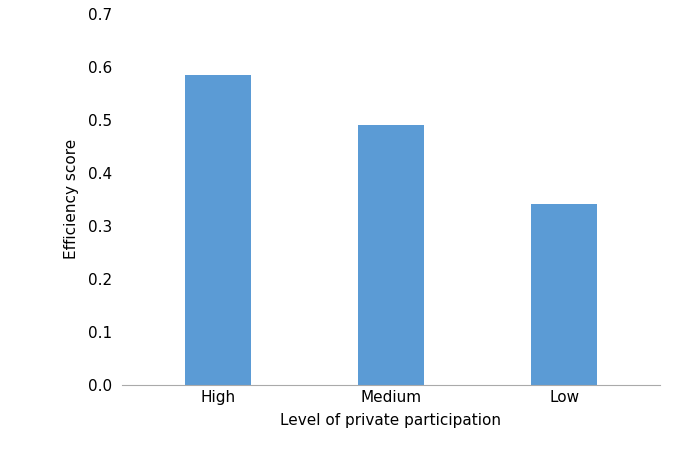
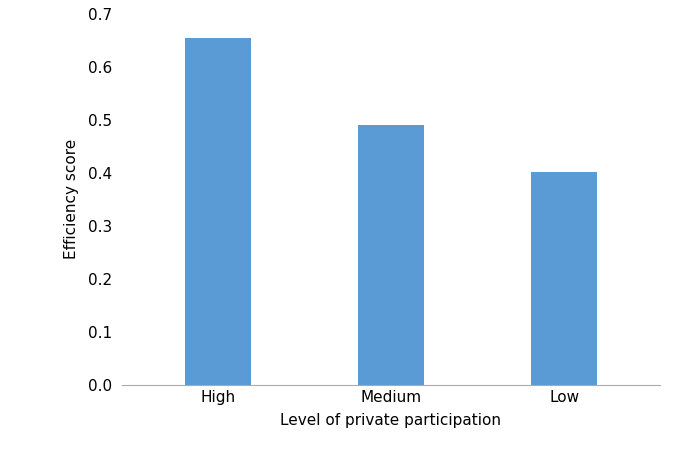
High: 0.585 -> 0.654
Low: 0.342 -> 0.402
